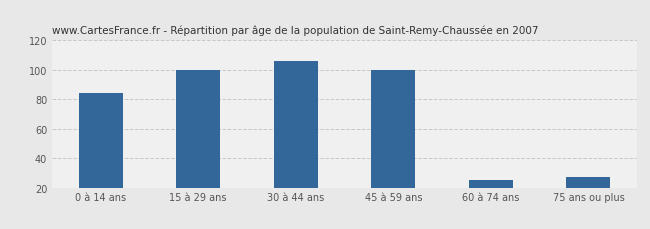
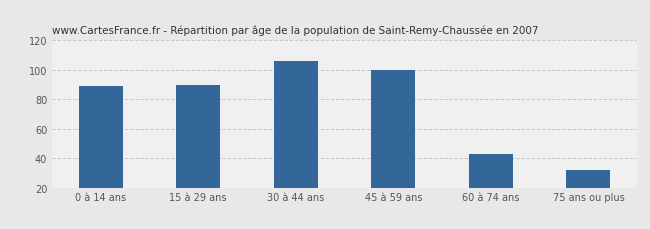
0 à 14 ans: 84 -> 89
15 à 29 ans: 100 -> 90
60 à 74 ans: 25 -> 43
75 ans ou plus: 27 -> 32
